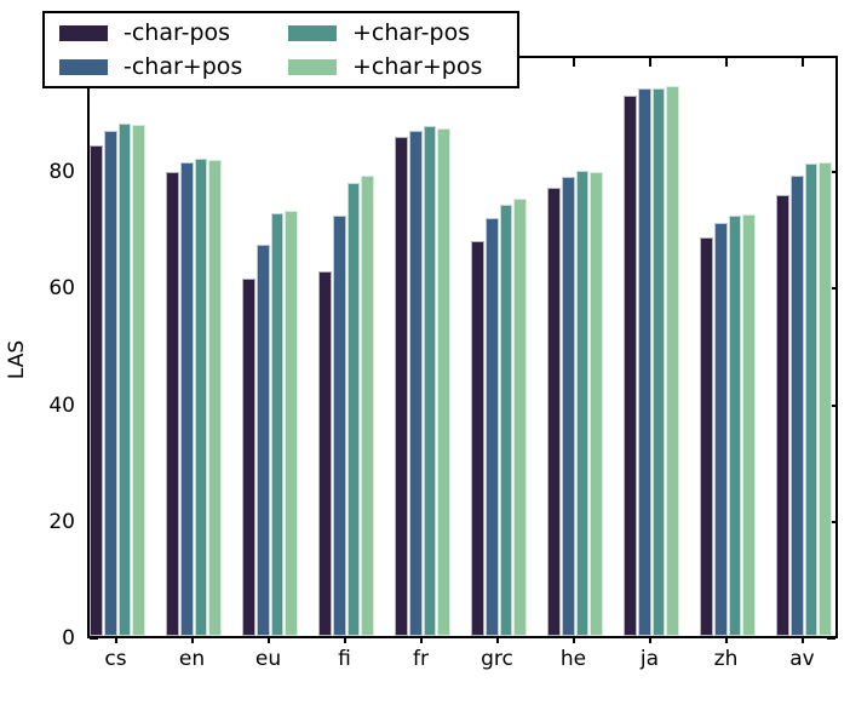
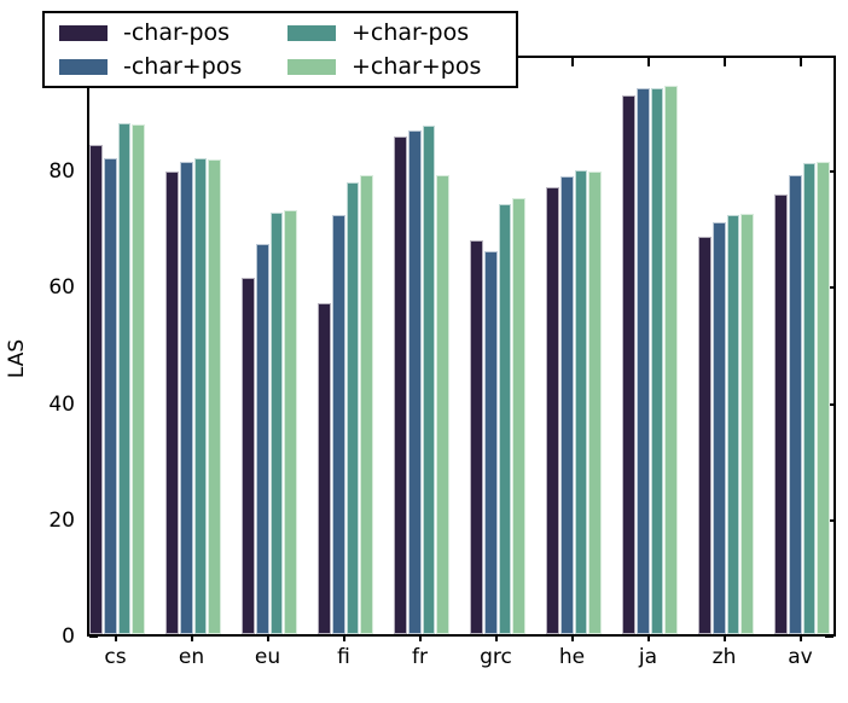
-char+pos/cs: 87 -> 82
-char-pos/fi: 62 -> 57
+char+pos/fr: 87 -> 79
-char+pos/grc: 72 -> 66
